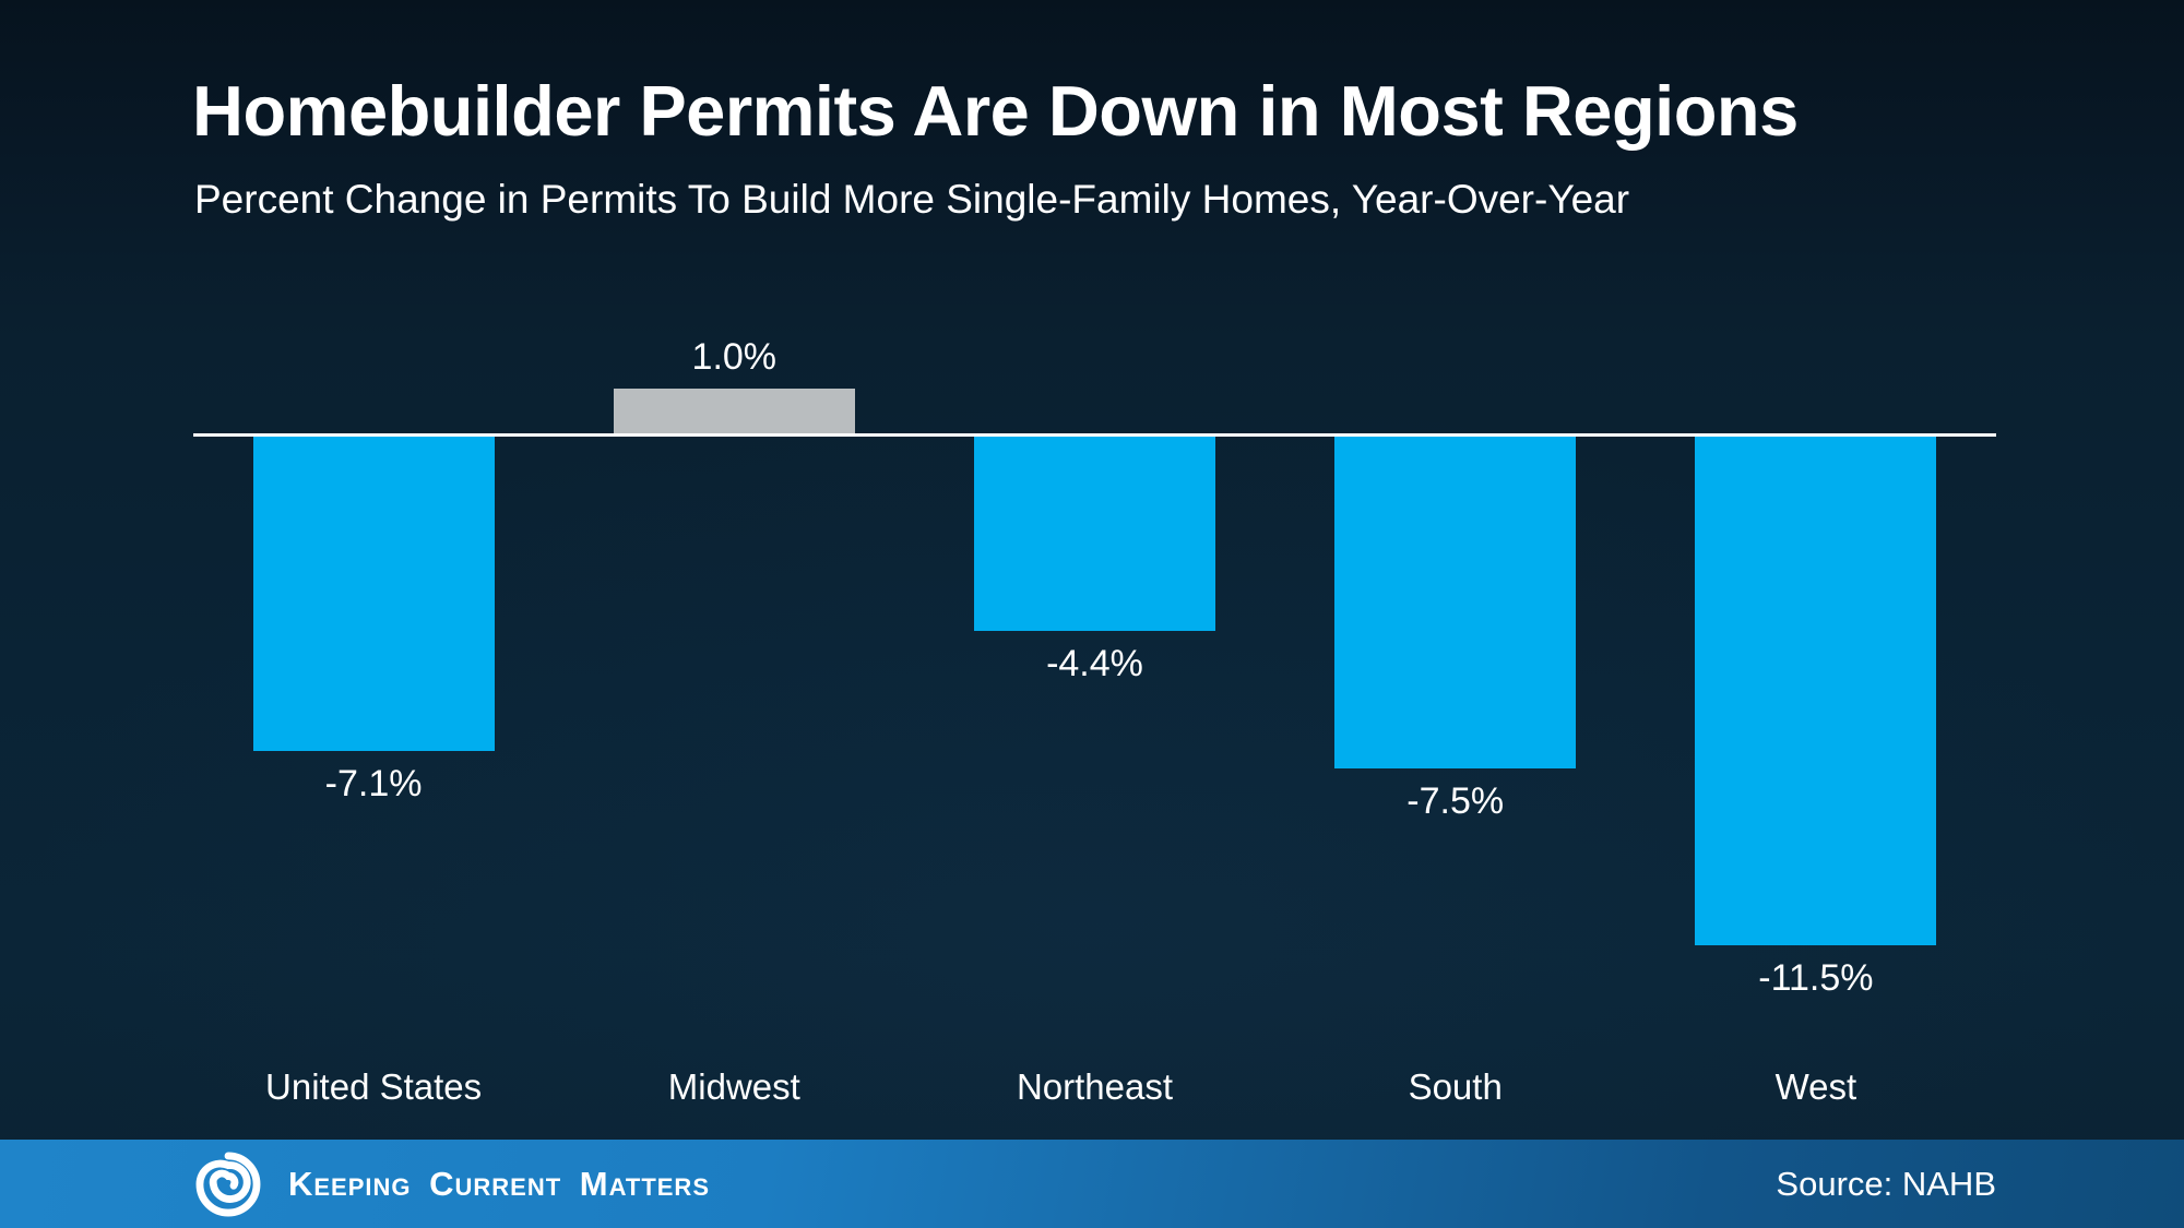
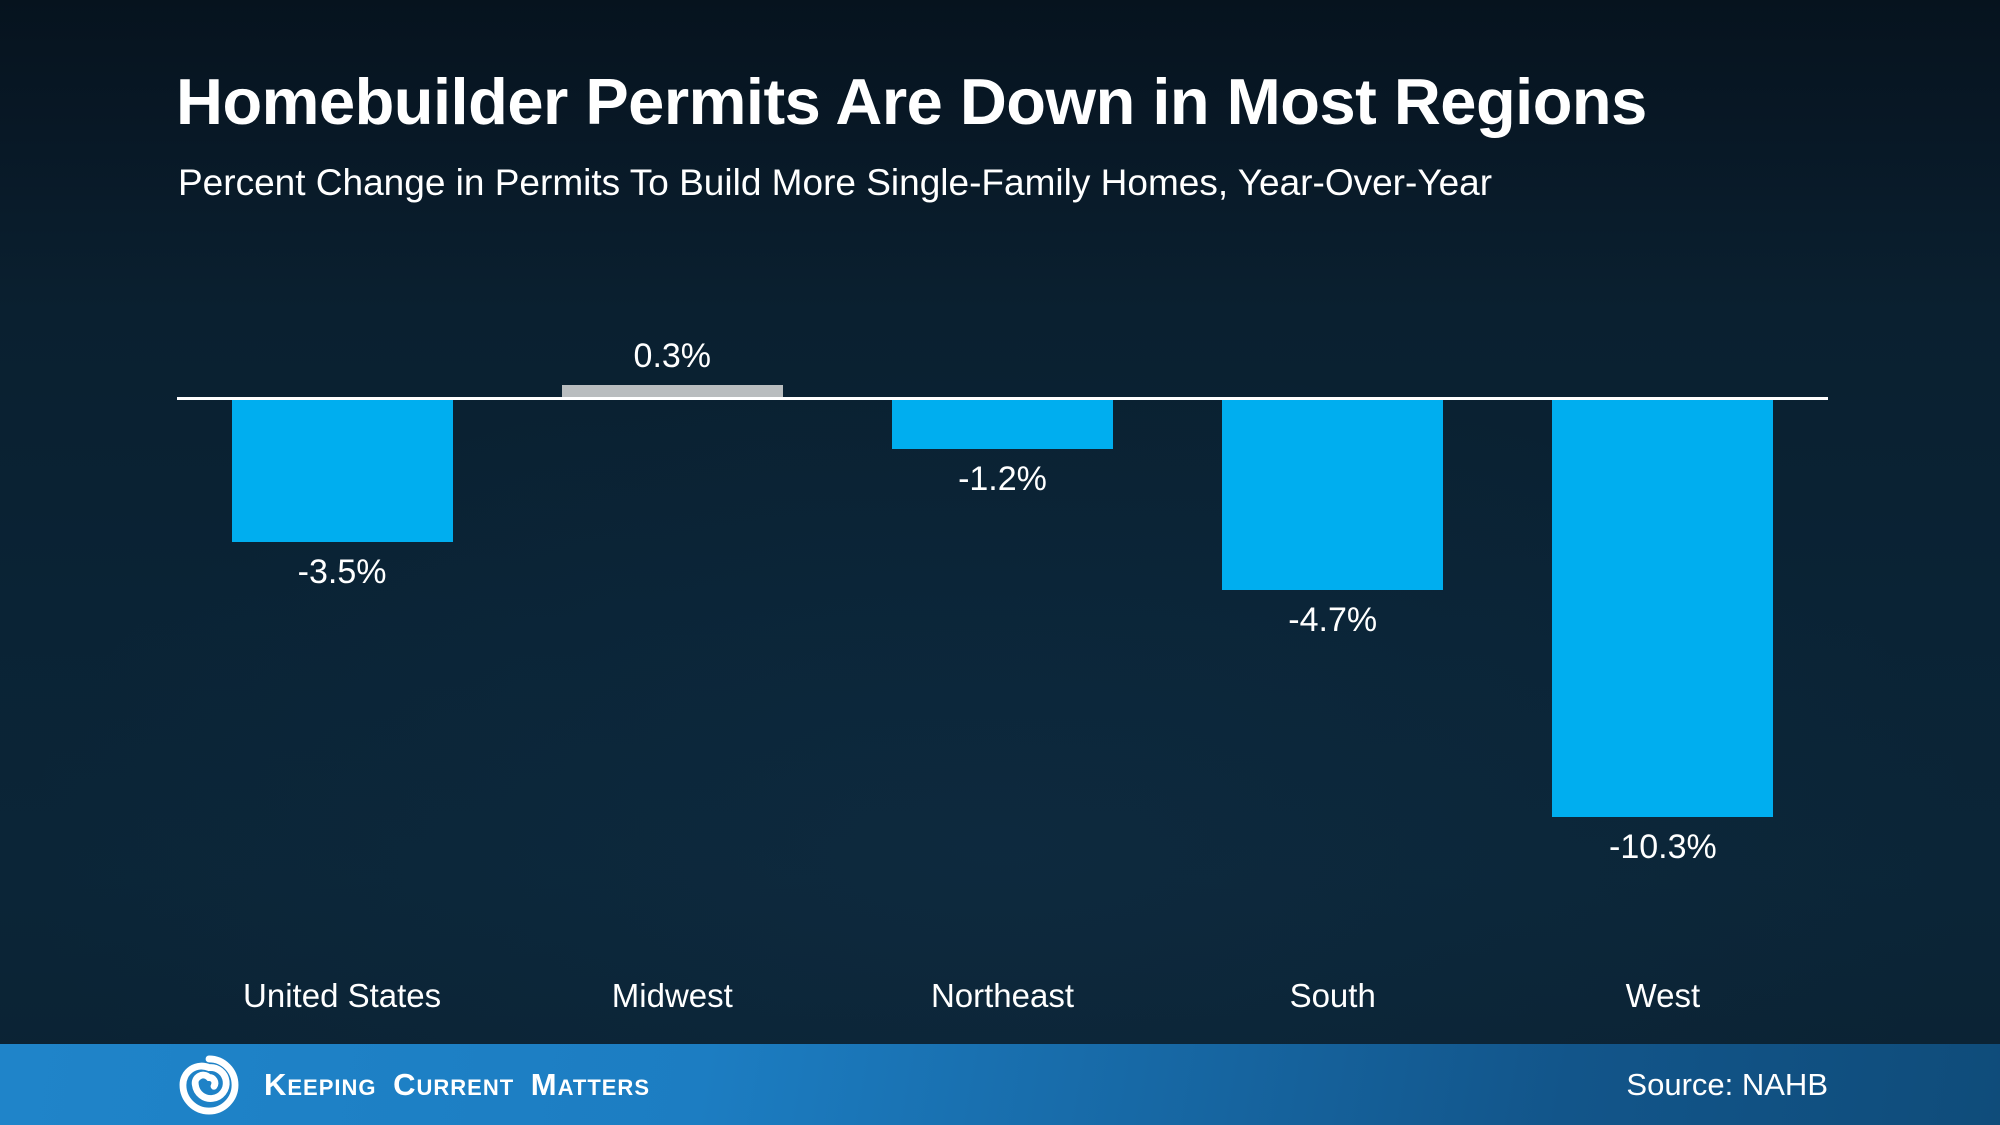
United States: -7.1% -> -3.5%
Midwest: 1.0% -> 0.3%
Northeast: -4.4% -> -1.2%
South: -7.5% -> -4.7%
West: -11.5% -> -10.3%
